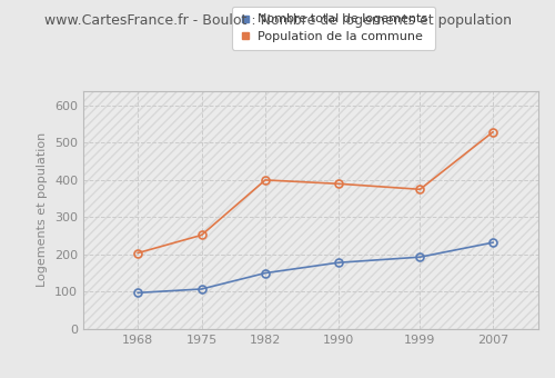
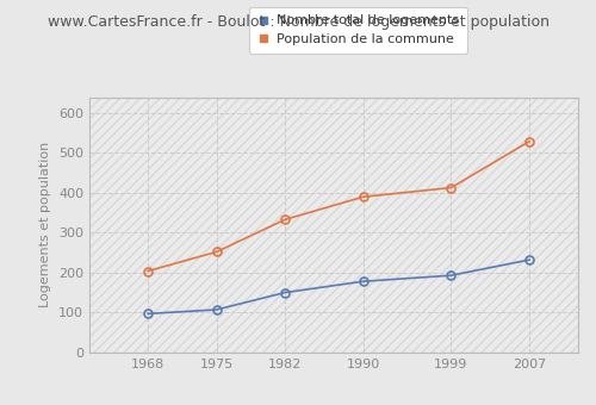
Population de la commune/1982: 400 -> 333
Population de la commune/1999: 375 -> 413
